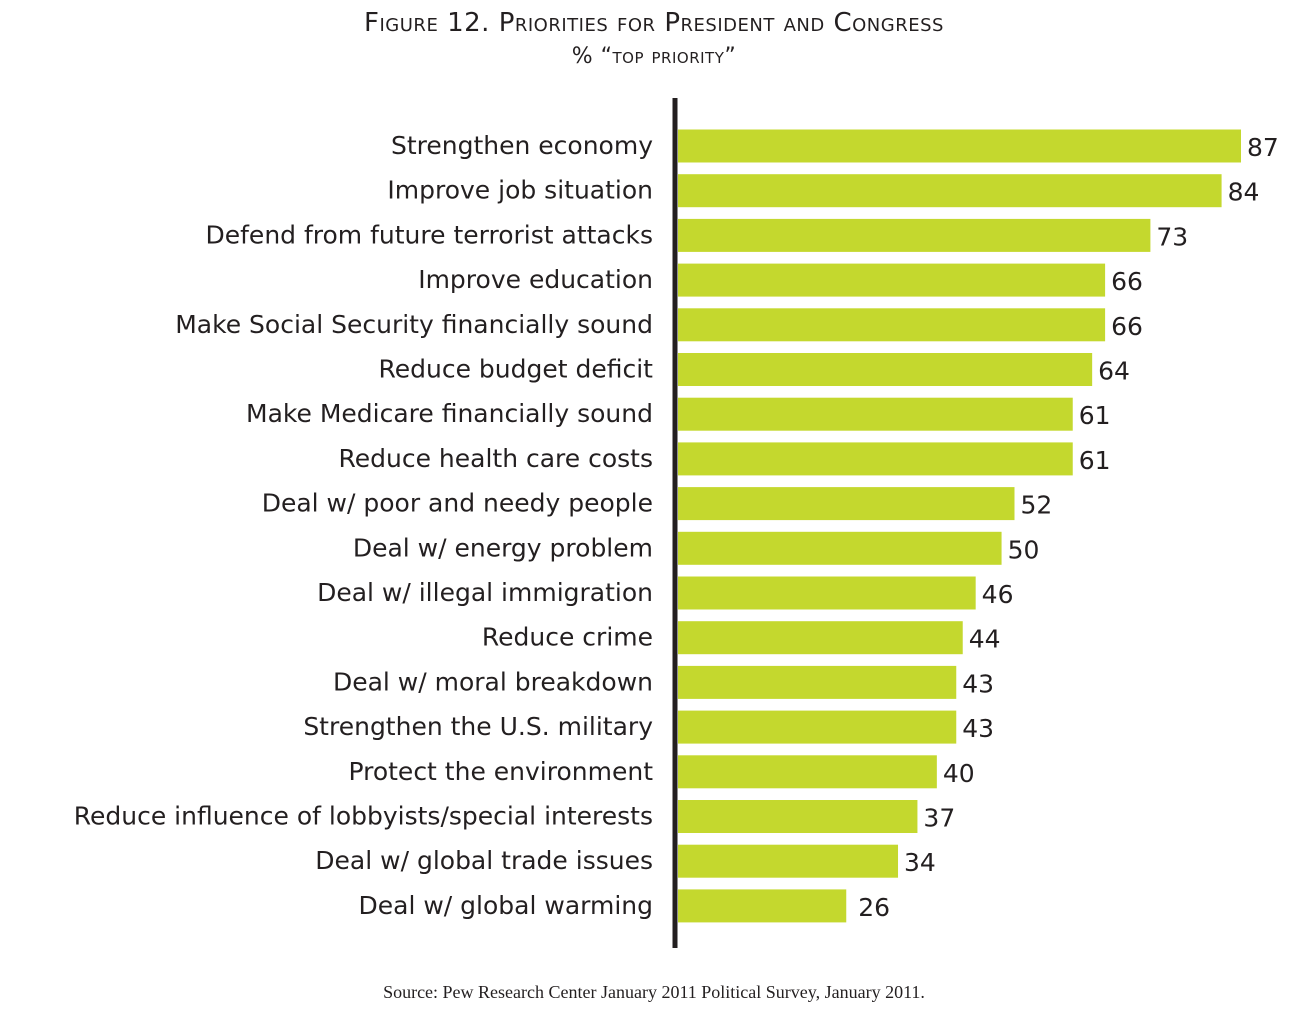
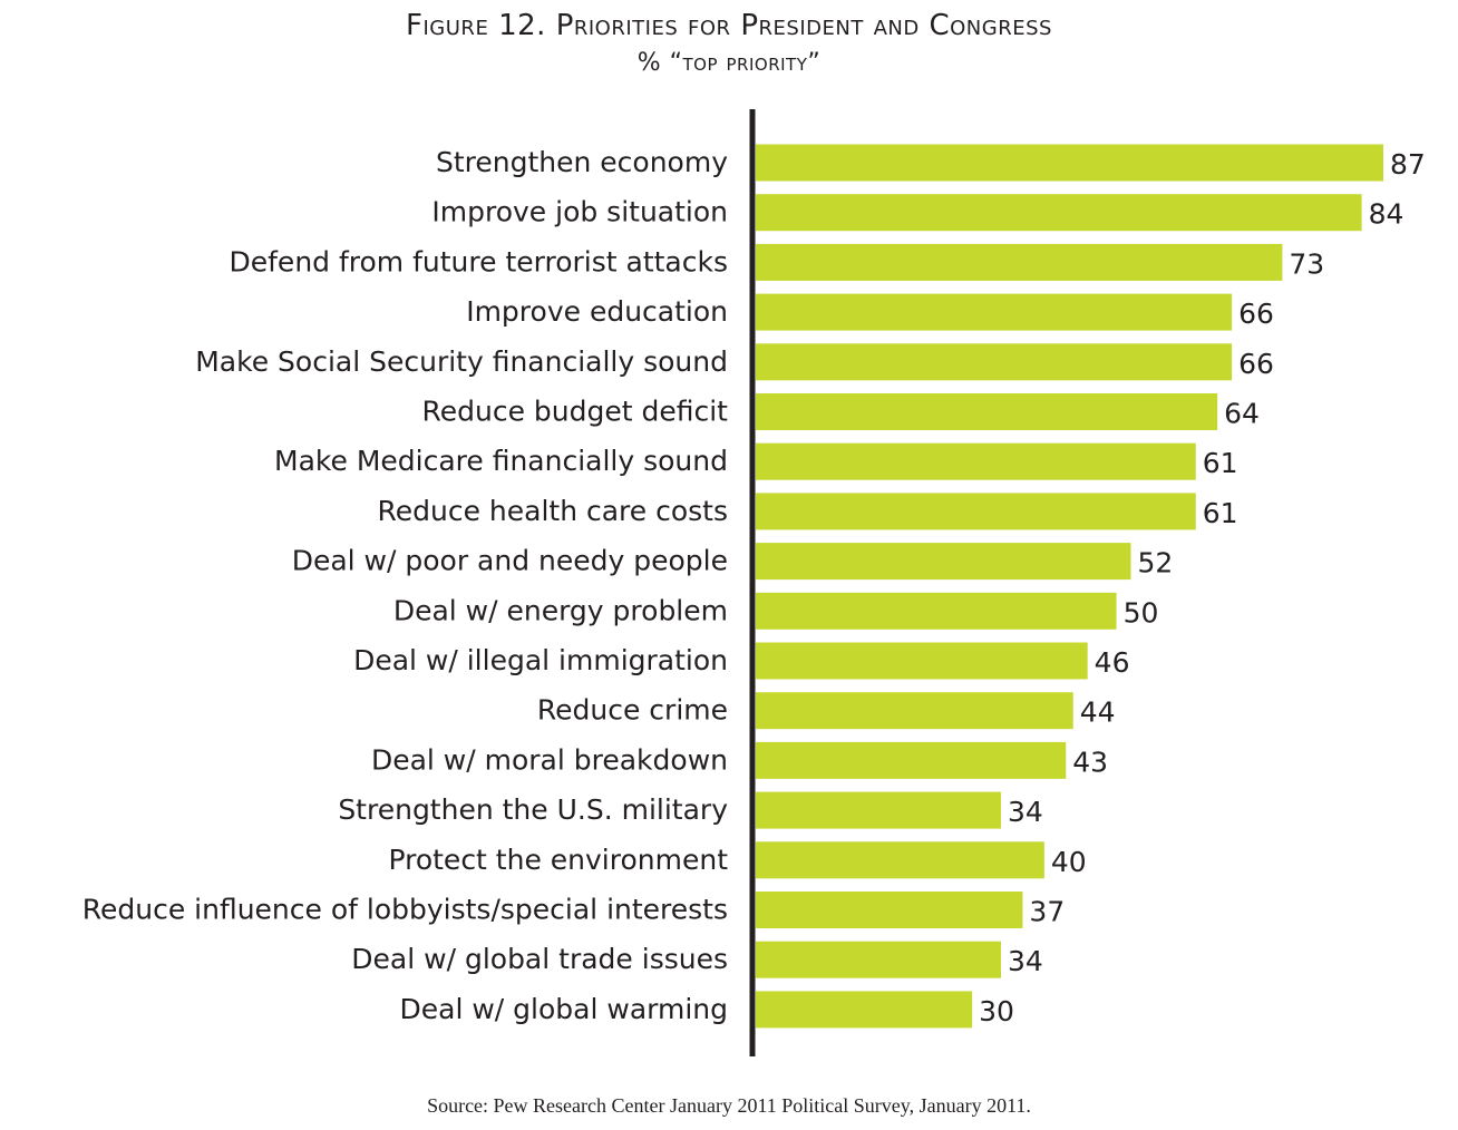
Strengthen the U.S. military: 43 -> 34
Deal w/ global warming: 26 -> 30
